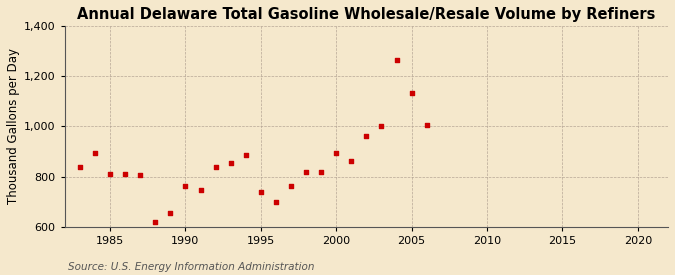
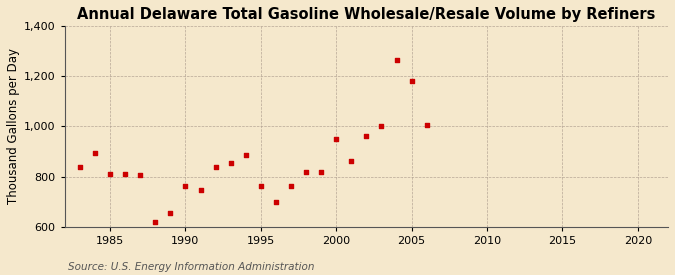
1995: 738 -> 765
2000: 893 -> 950
2005: 1,135 -> 1,180
